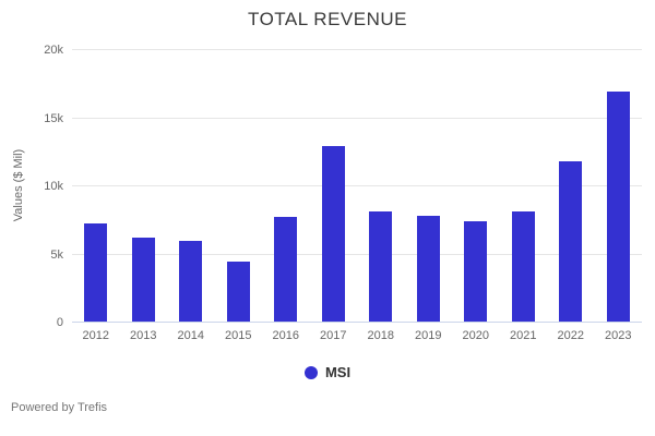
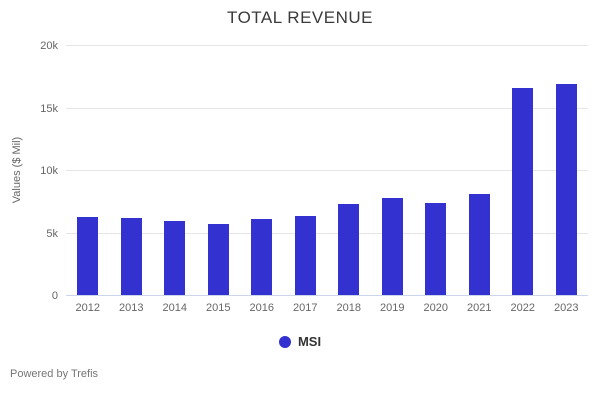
2012: 7.2k -> 6.2k
2015: 4.4k -> 5.7k
2016: 7.7k -> 6.0k
2017: 12.9k -> 6.3k
2018: 8.1k -> 7.3k
2022: 11.8k -> 16.6k
